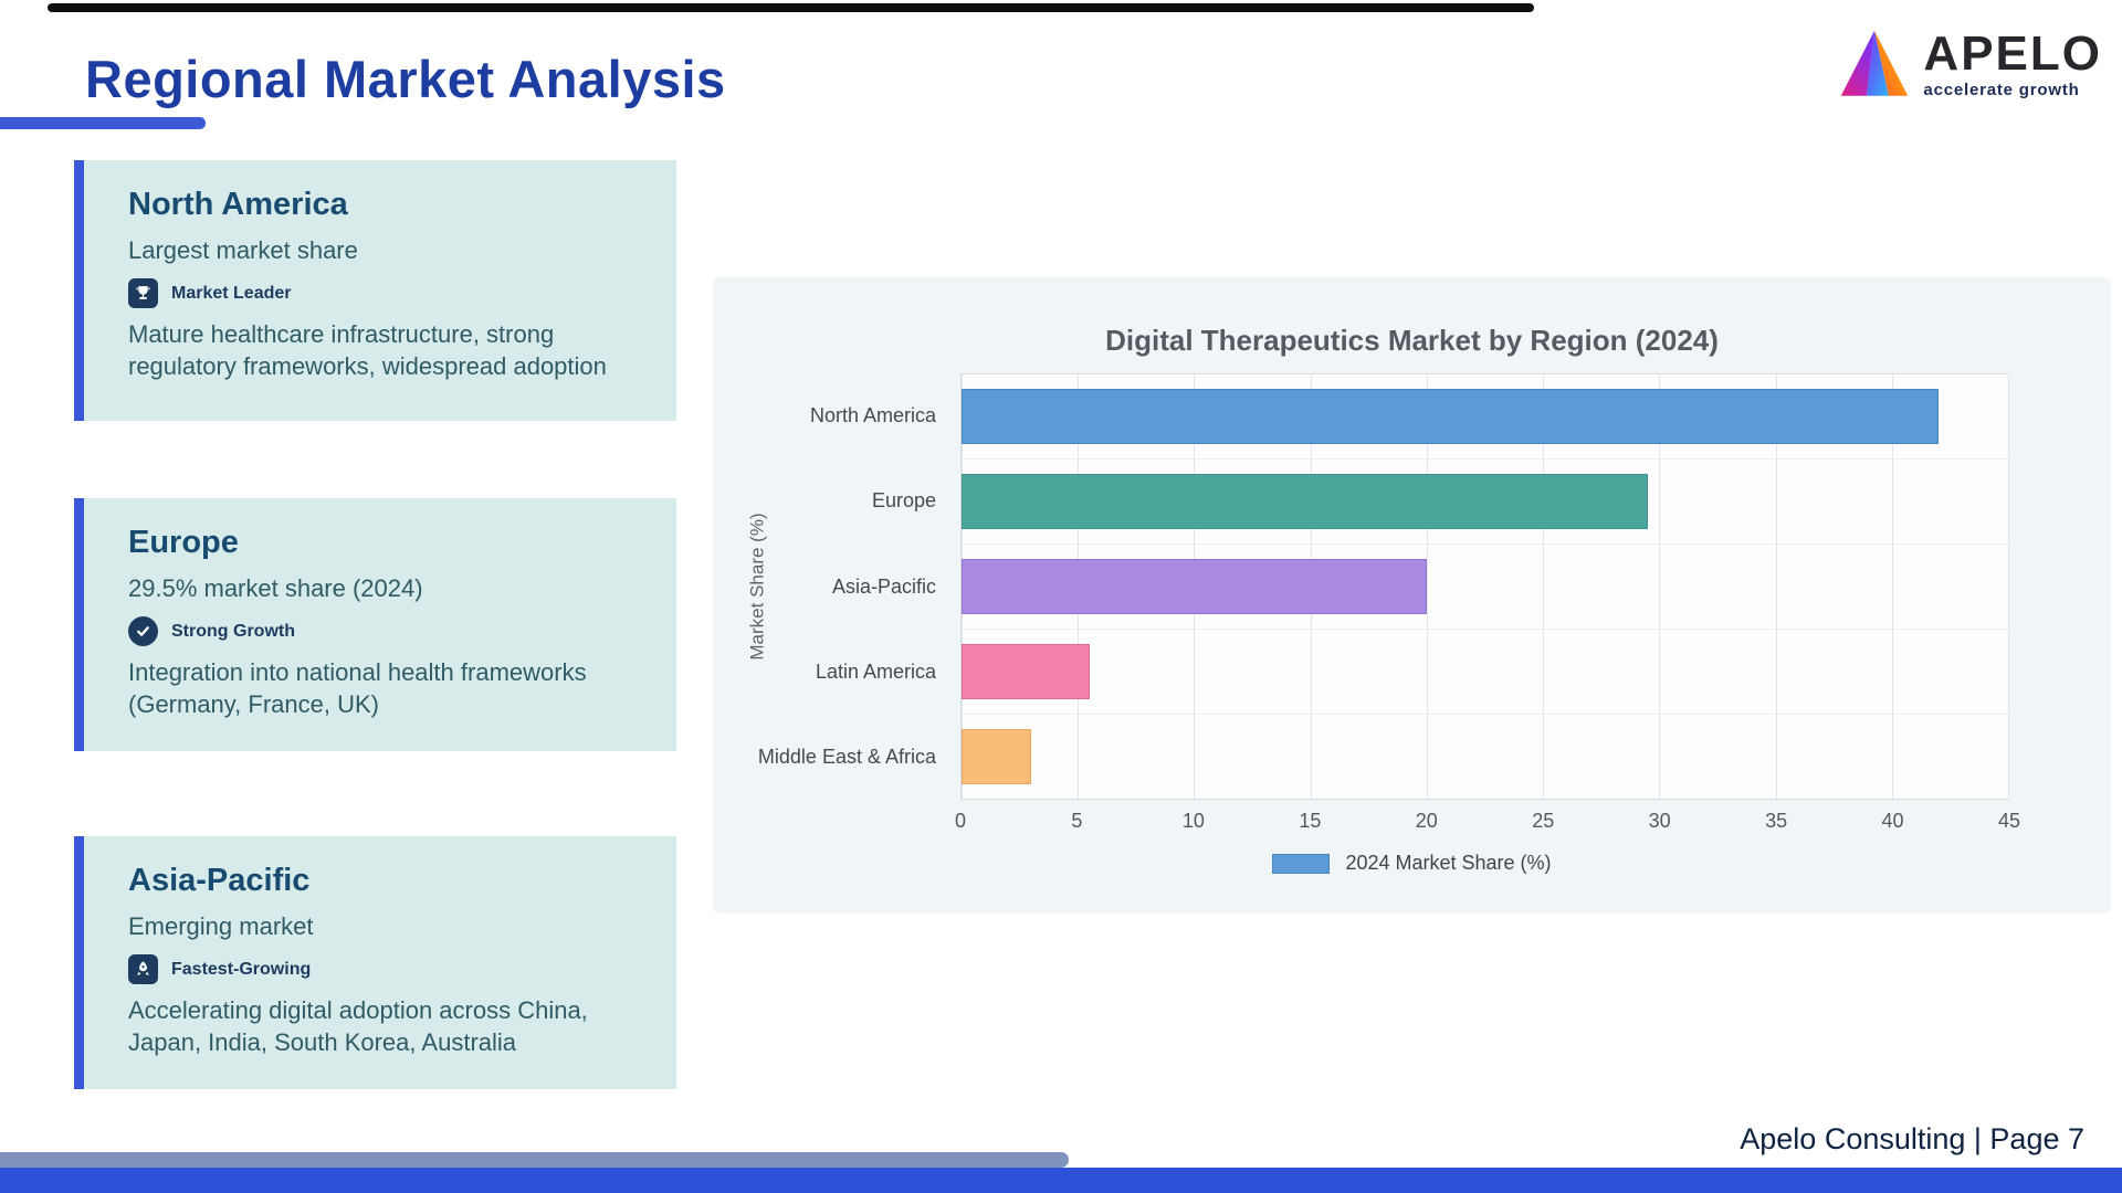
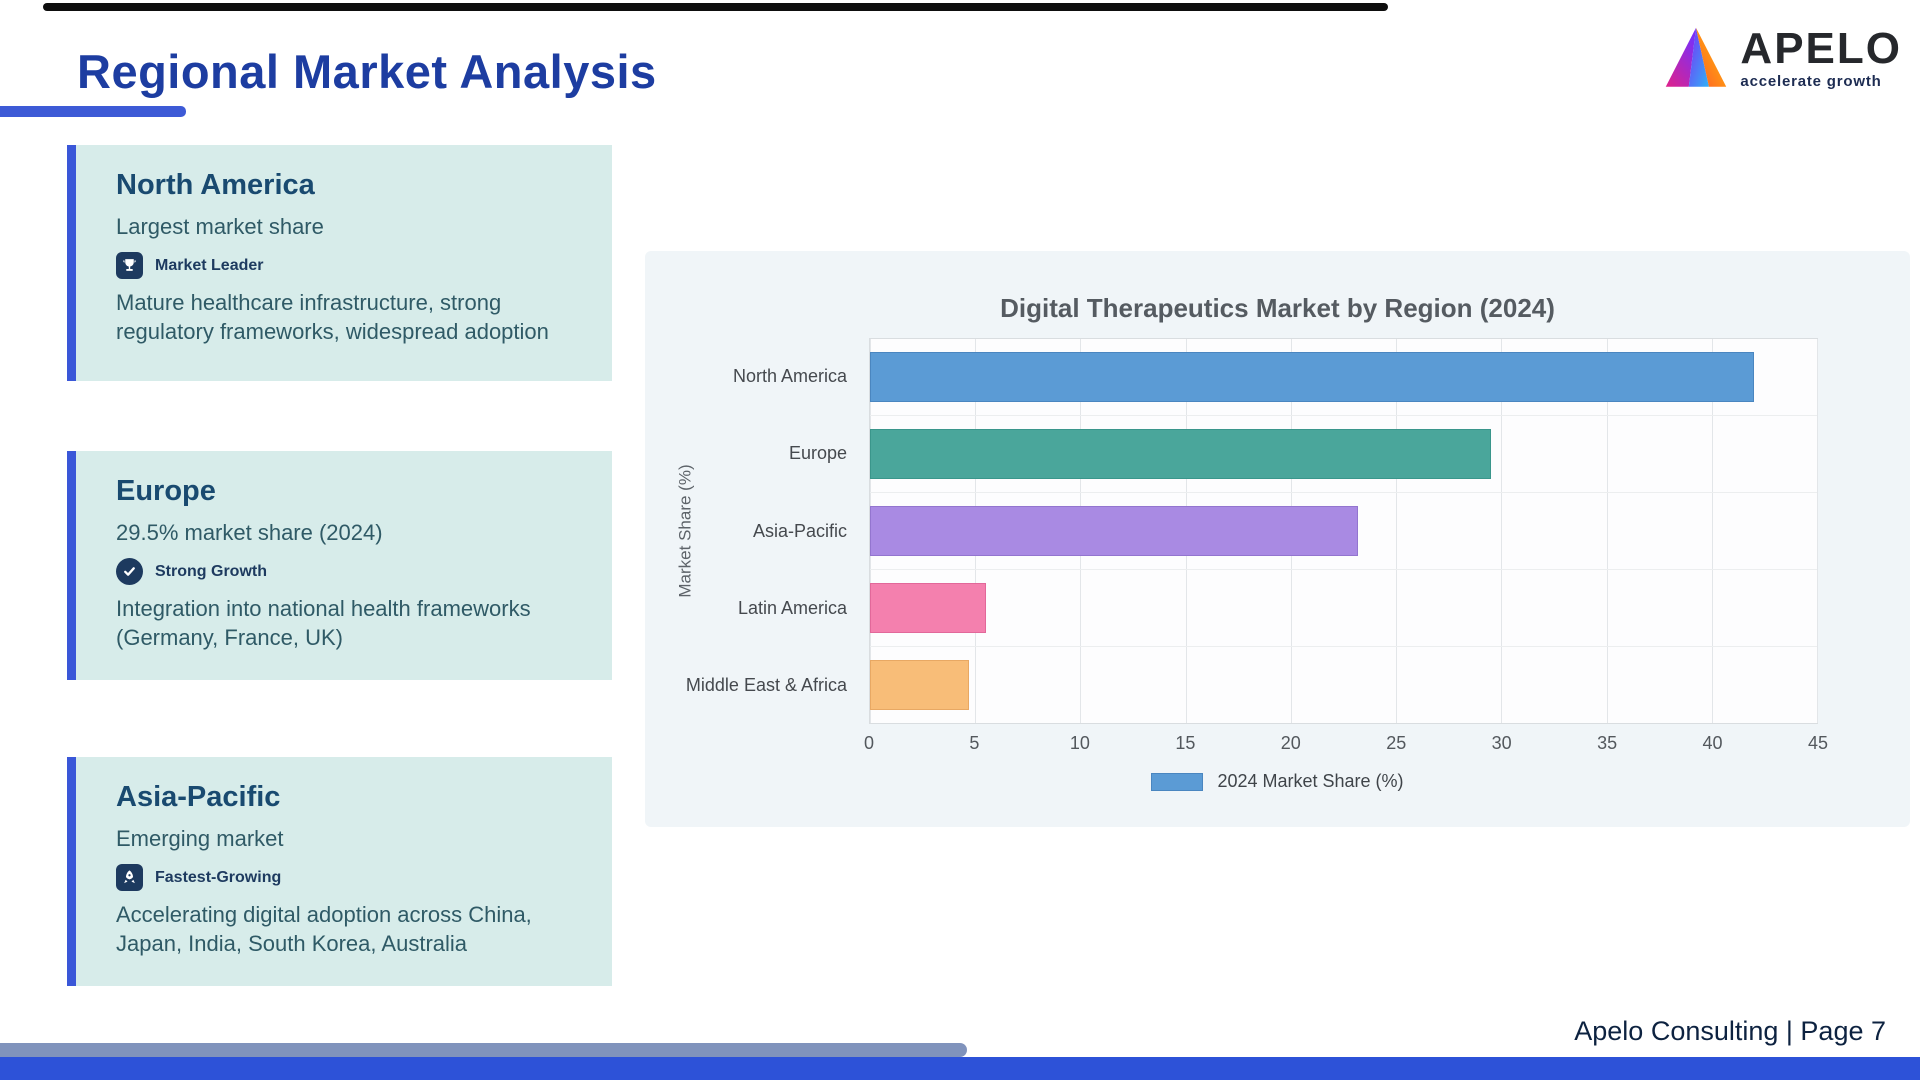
Asia-Pacific: 20.0 -> 23.2
Middle East & Africa: 3.0 -> 4.7
